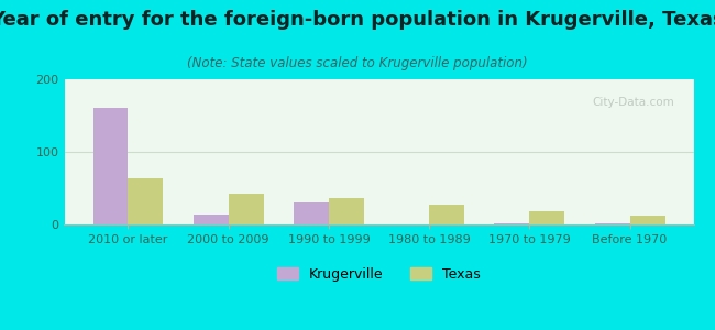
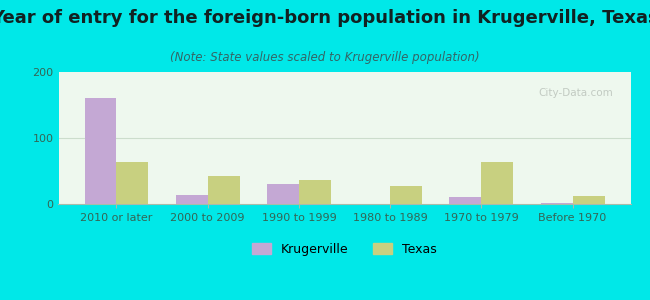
Krugerville/1970 to 1979: 2 -> 10
Texas/1970 to 1979: 18 -> 64
